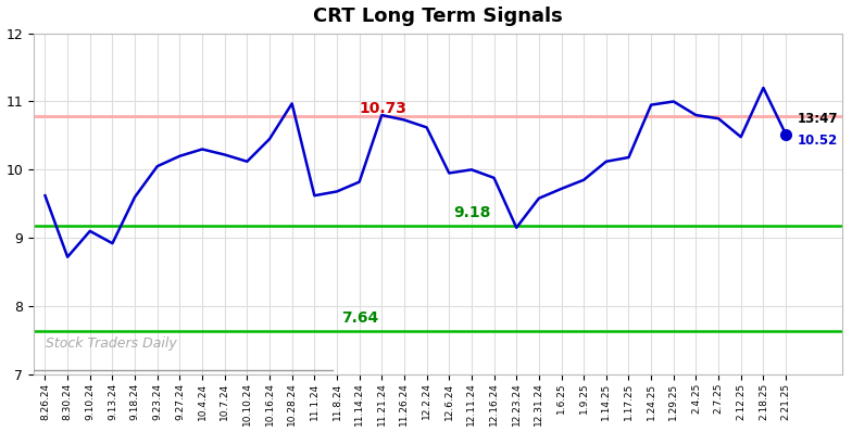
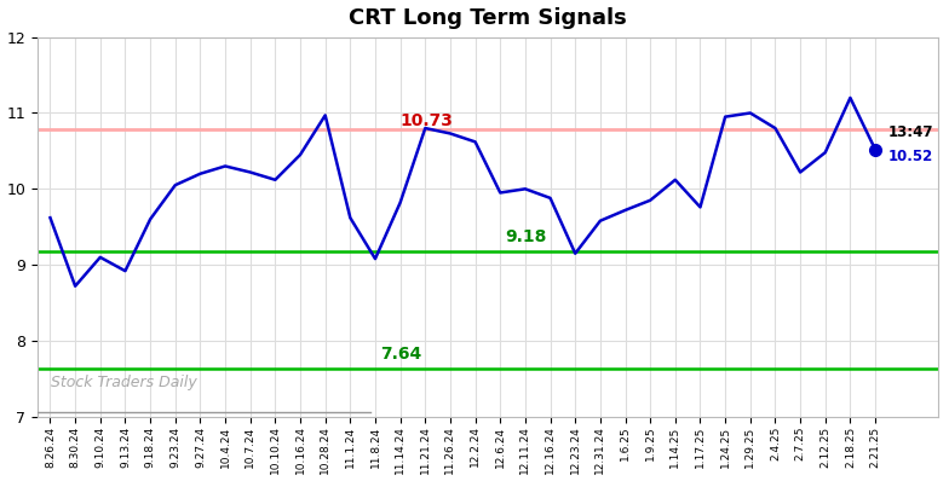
11.8.24: 9.68 -> 9.08
1.17.25: 10.18 -> 9.76
2.7.25: 10.75 -> 10.22
